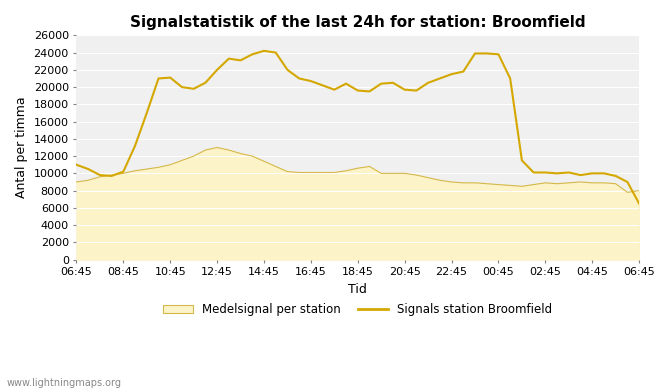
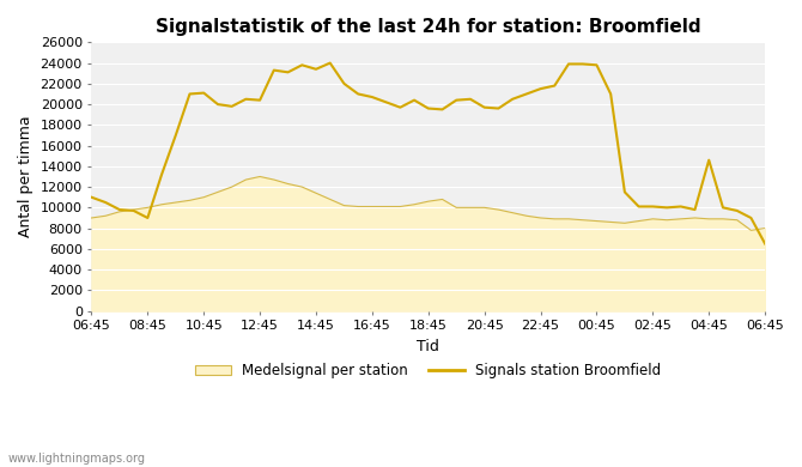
Signals station Broomfield/08:45: 10200 -> 9000
Signals station Broomfield/12:45: 22000 -> 20400
Signals station Broomfield/14:45: 24200 -> 23400
Signals station Broomfield/04:45: 10000 -> 14600
